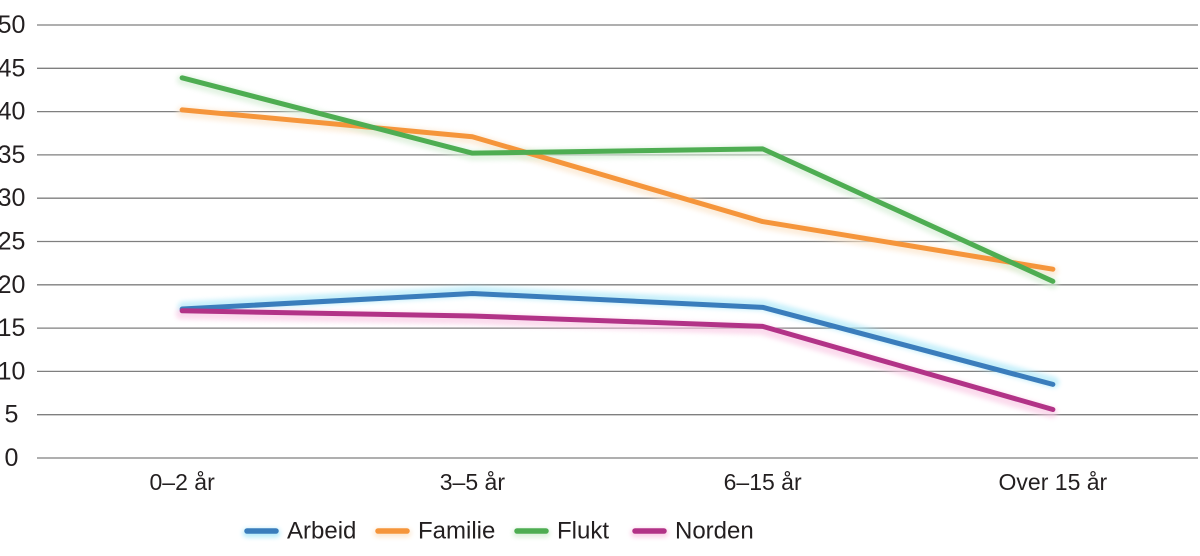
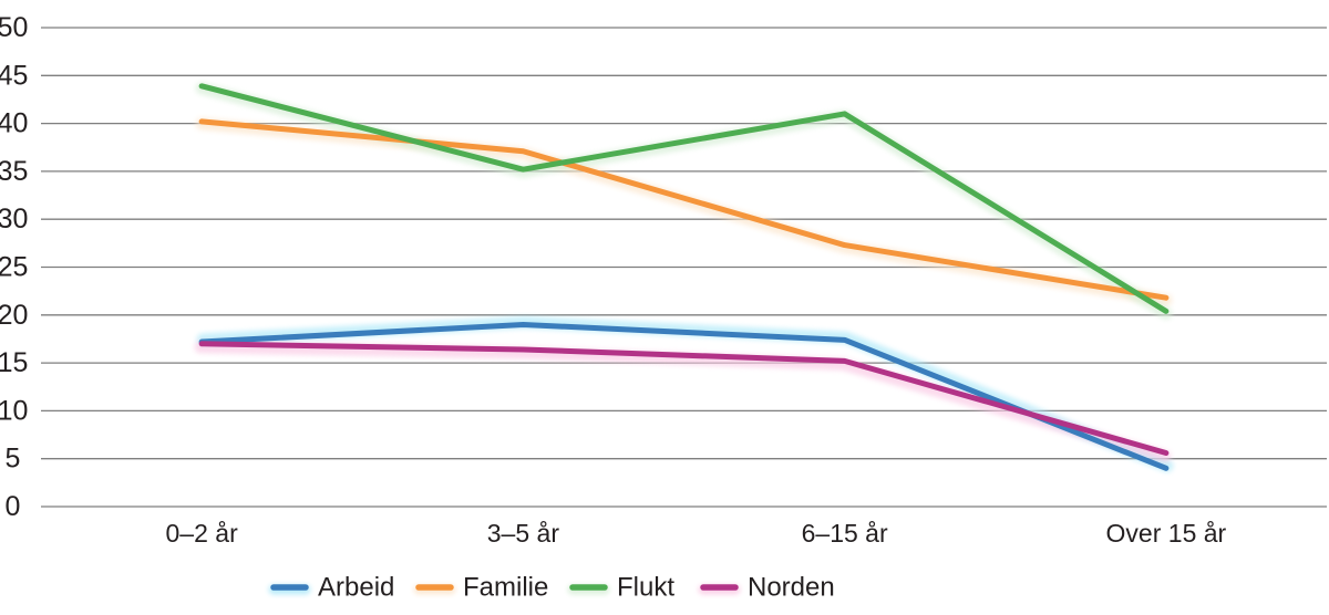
Flukt/6–15 år: 36 -> 41
Arbeid/Over 15 år: 8 -> 4
